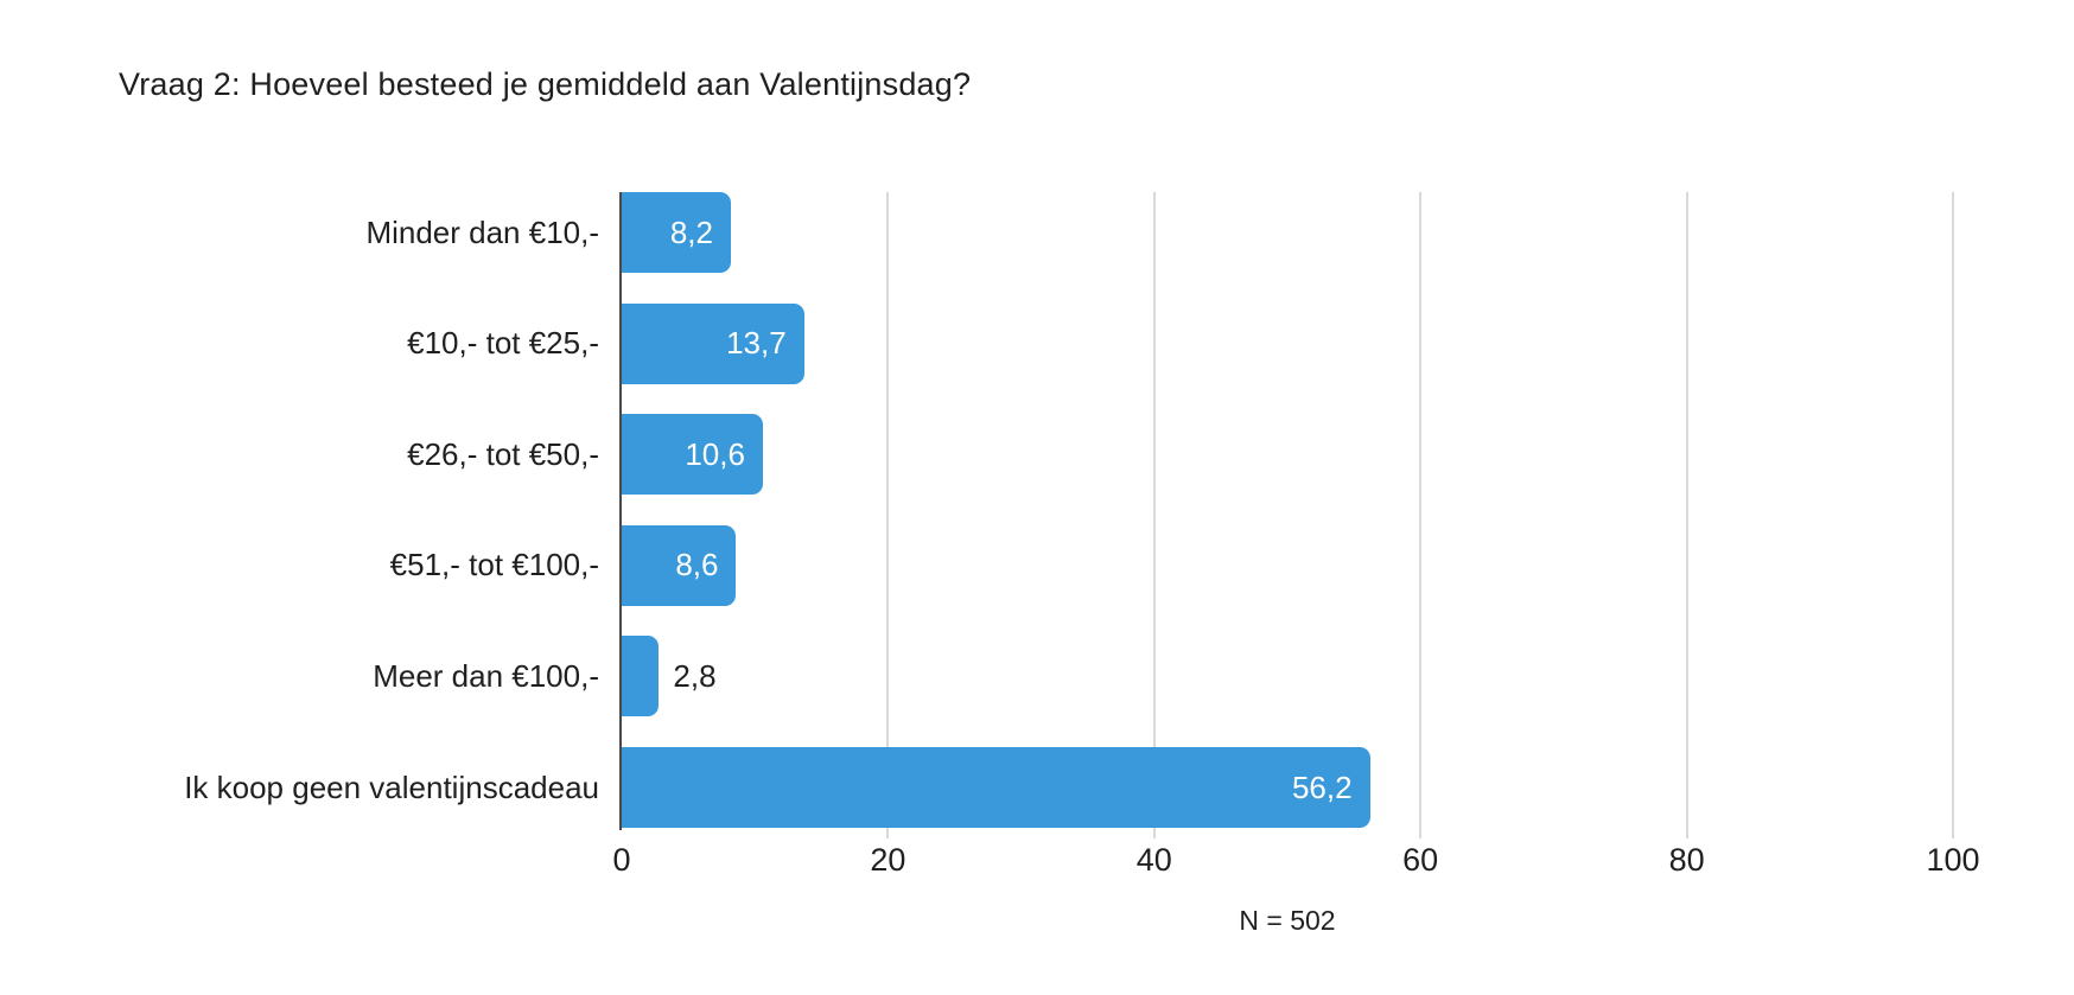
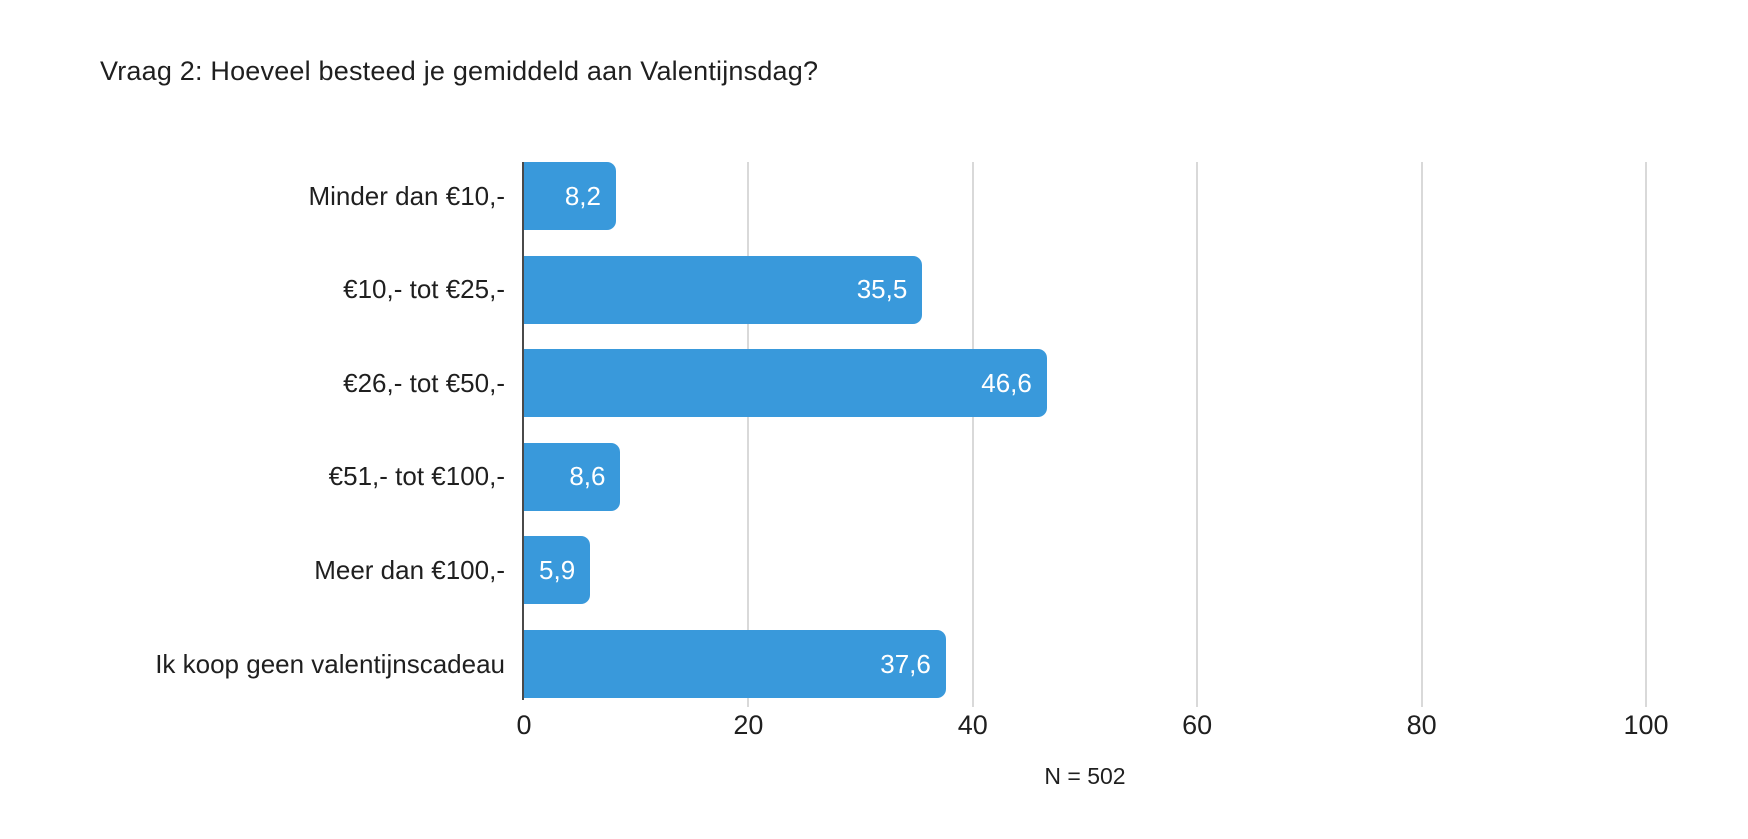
€10,- tot €25,-: 13,7 -> 35,5
€26,- tot €50,-: 10,6 -> 46,6
Meer dan €100,-: 2,8 -> 5,9
Ik koop geen valentijnscadeau: 56,2 -> 37,6
